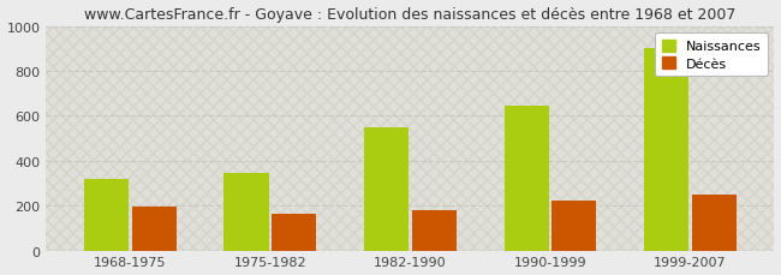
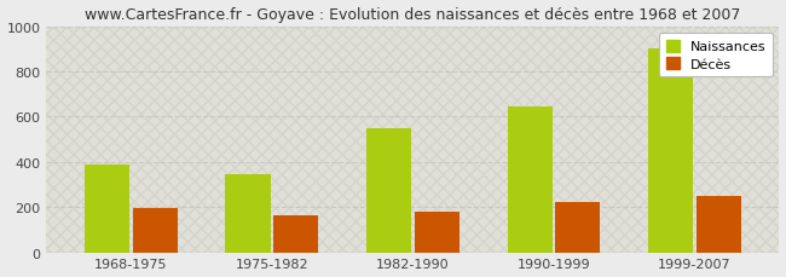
Naissances/1968-1975: 320 -> 390
